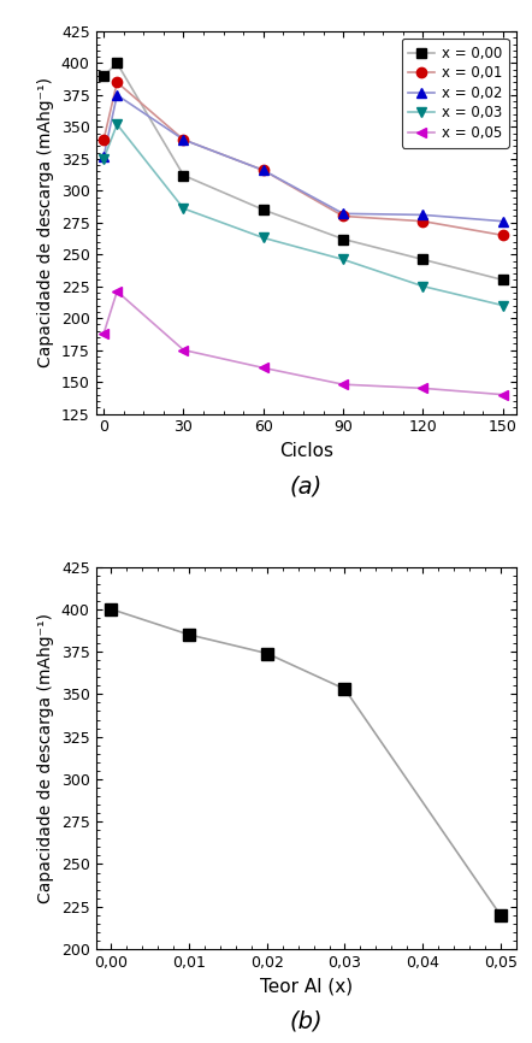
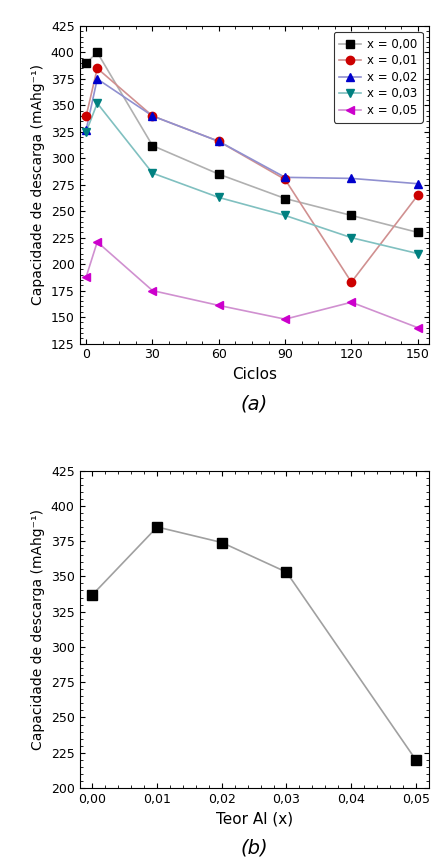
x = 0,01/120: 276 -> 183
x = 0,05/120: 145 -> 164
0,00: 400 -> 337
